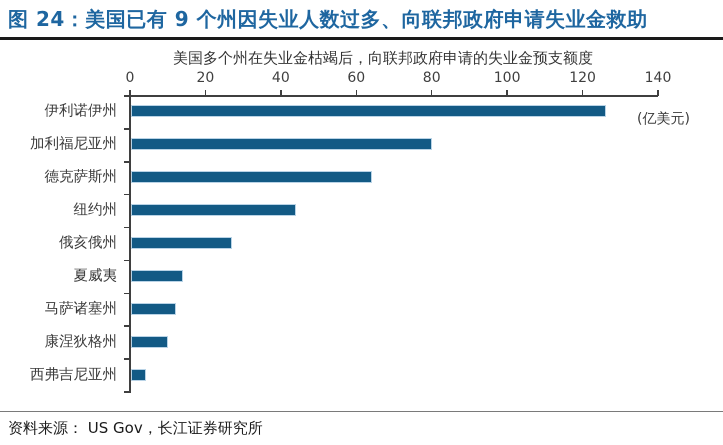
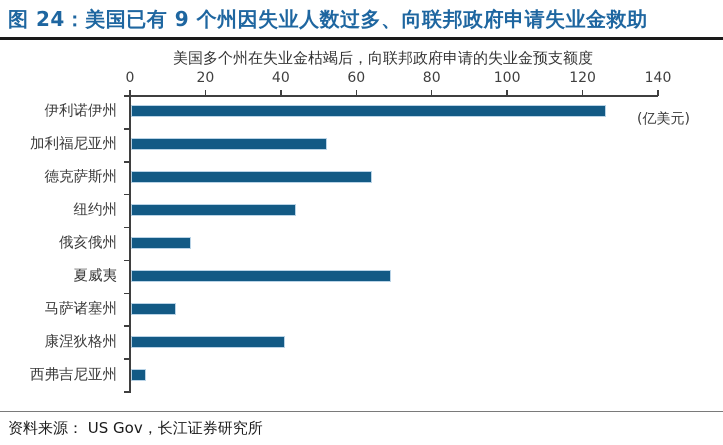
加利福尼亚州: 80 -> 52
俄亥俄州: 27 -> 16
夏威夷: 14 -> 69
康涅狄格州: 10 -> 41
